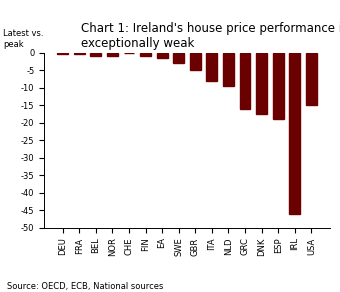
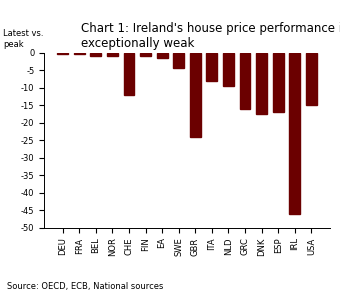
CHE: -0.2 -> -12.0
SWE: -3.0 -> -4.5
GBR: -5.0 -> -24.0
ESP: -19.0 -> -17.0
